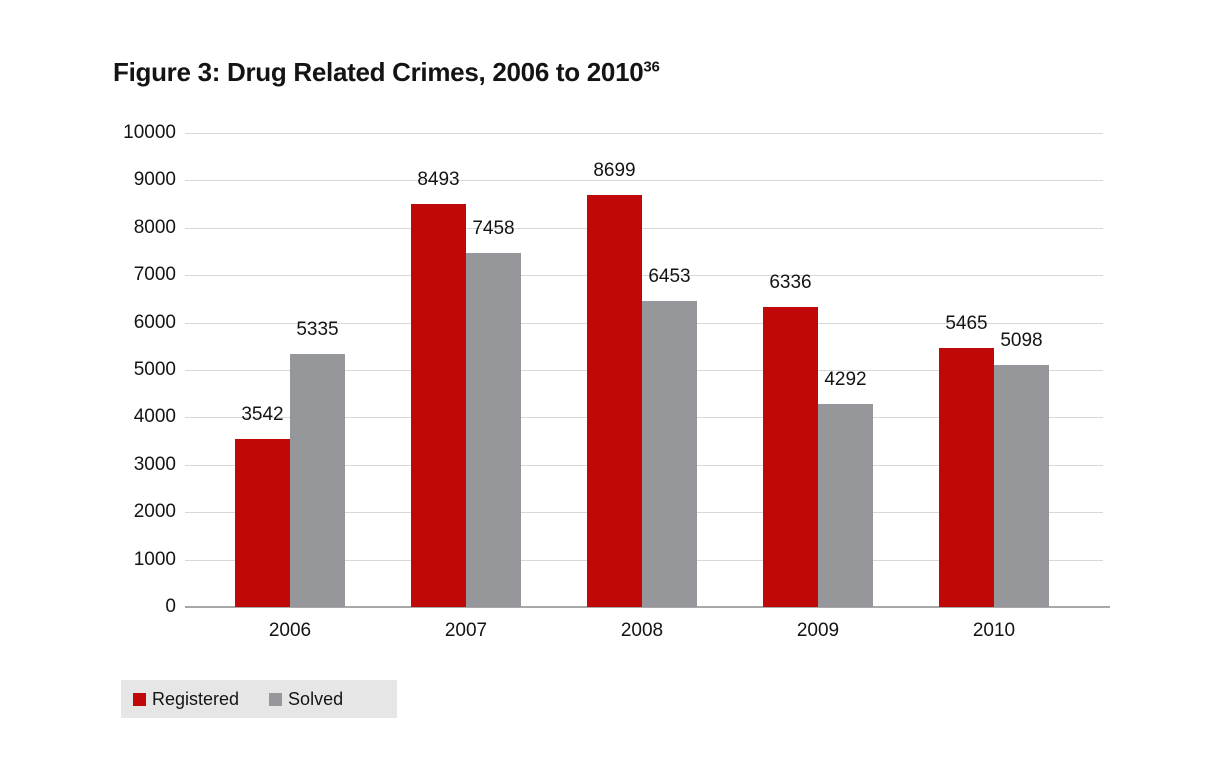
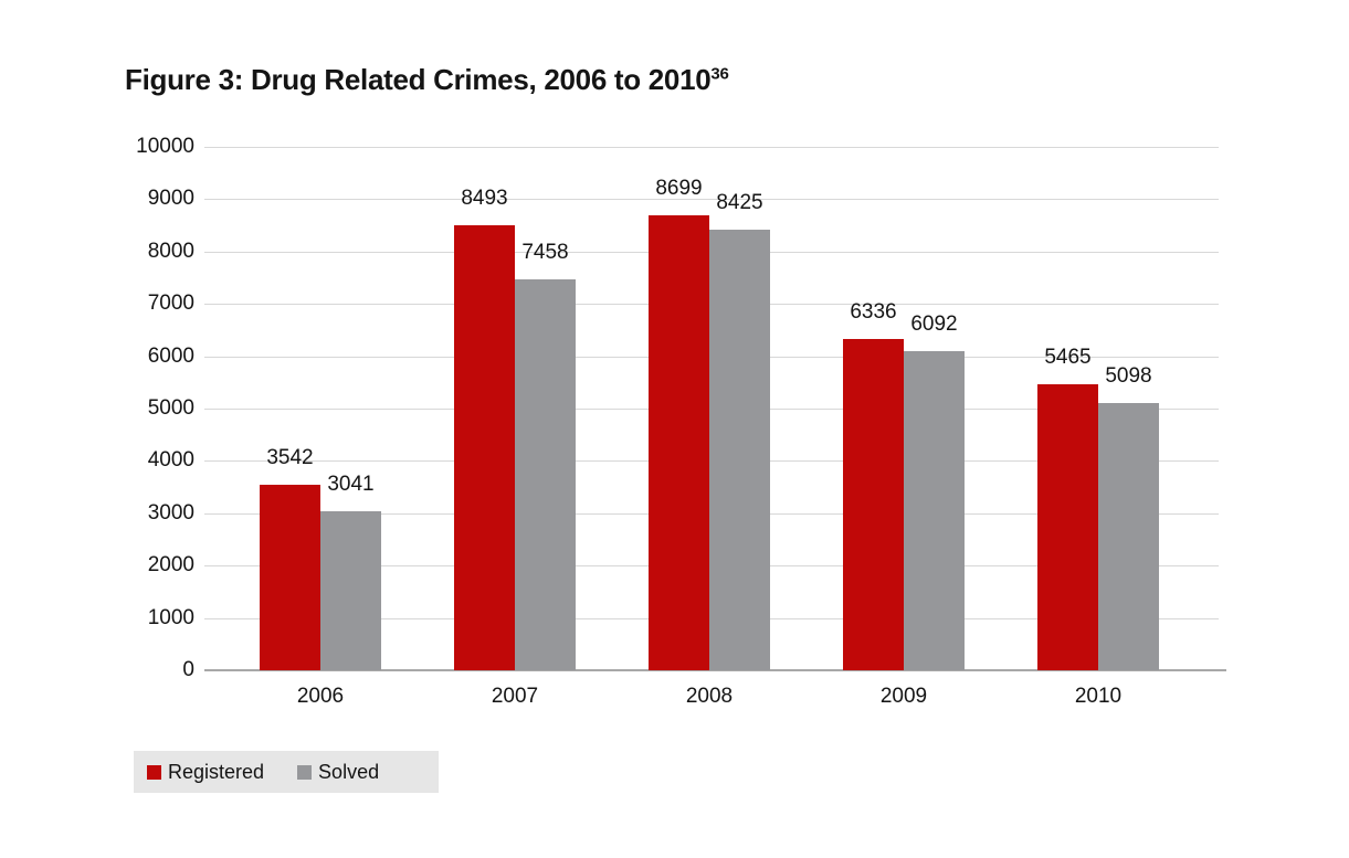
Solved/2006: 5335 -> 3041
Solved/2008: 6453 -> 8425
Solved/2009: 4292 -> 6092
